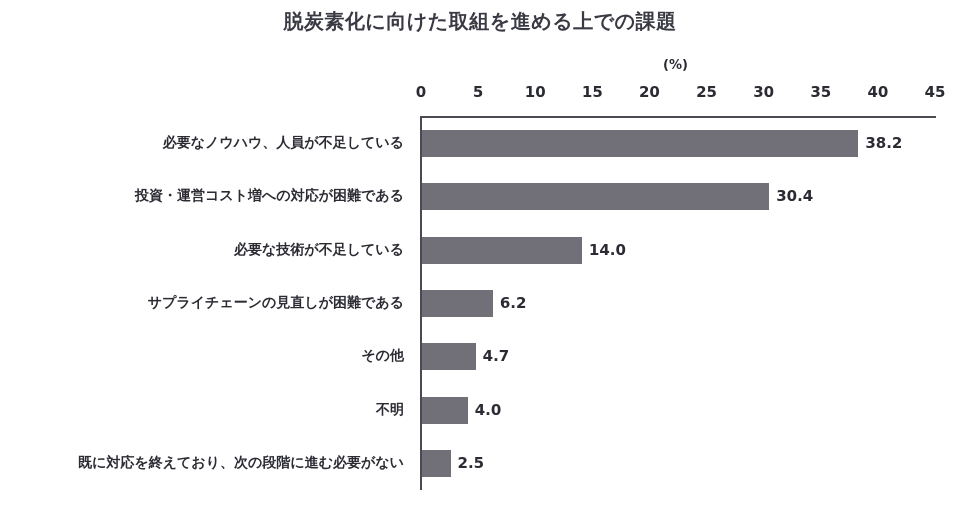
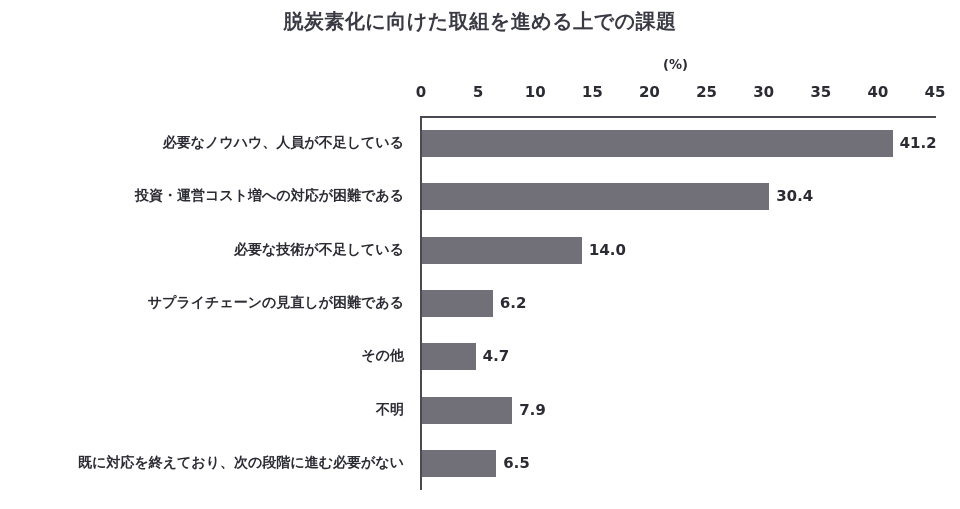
必要なノウハウ、人員が不足している: 38.2 -> 41.2
不明: 4.0 -> 7.9
既に対応を終えており、次の段階に進む必要がない: 2.5 -> 6.5
